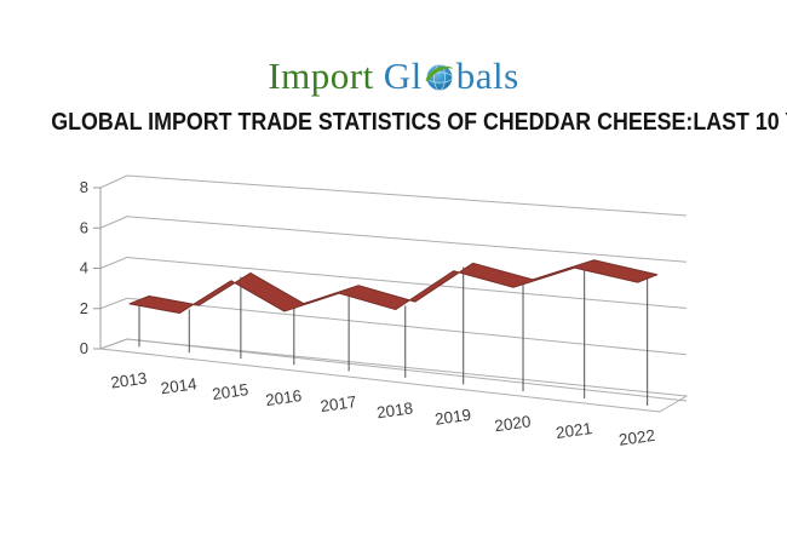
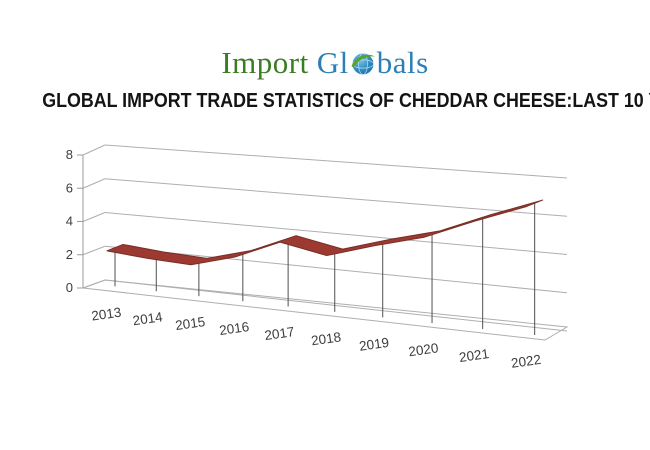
2015: 3.9 -> 2.0
2019: 5.3 -> 4.1
2022: 5.5 -> 6.9
